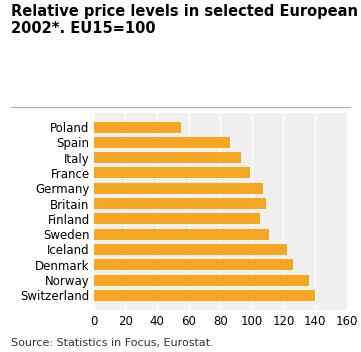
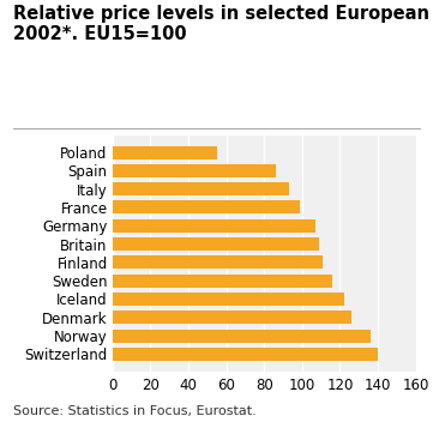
Finland: 105 -> 111
Sweden: 111 -> 116
